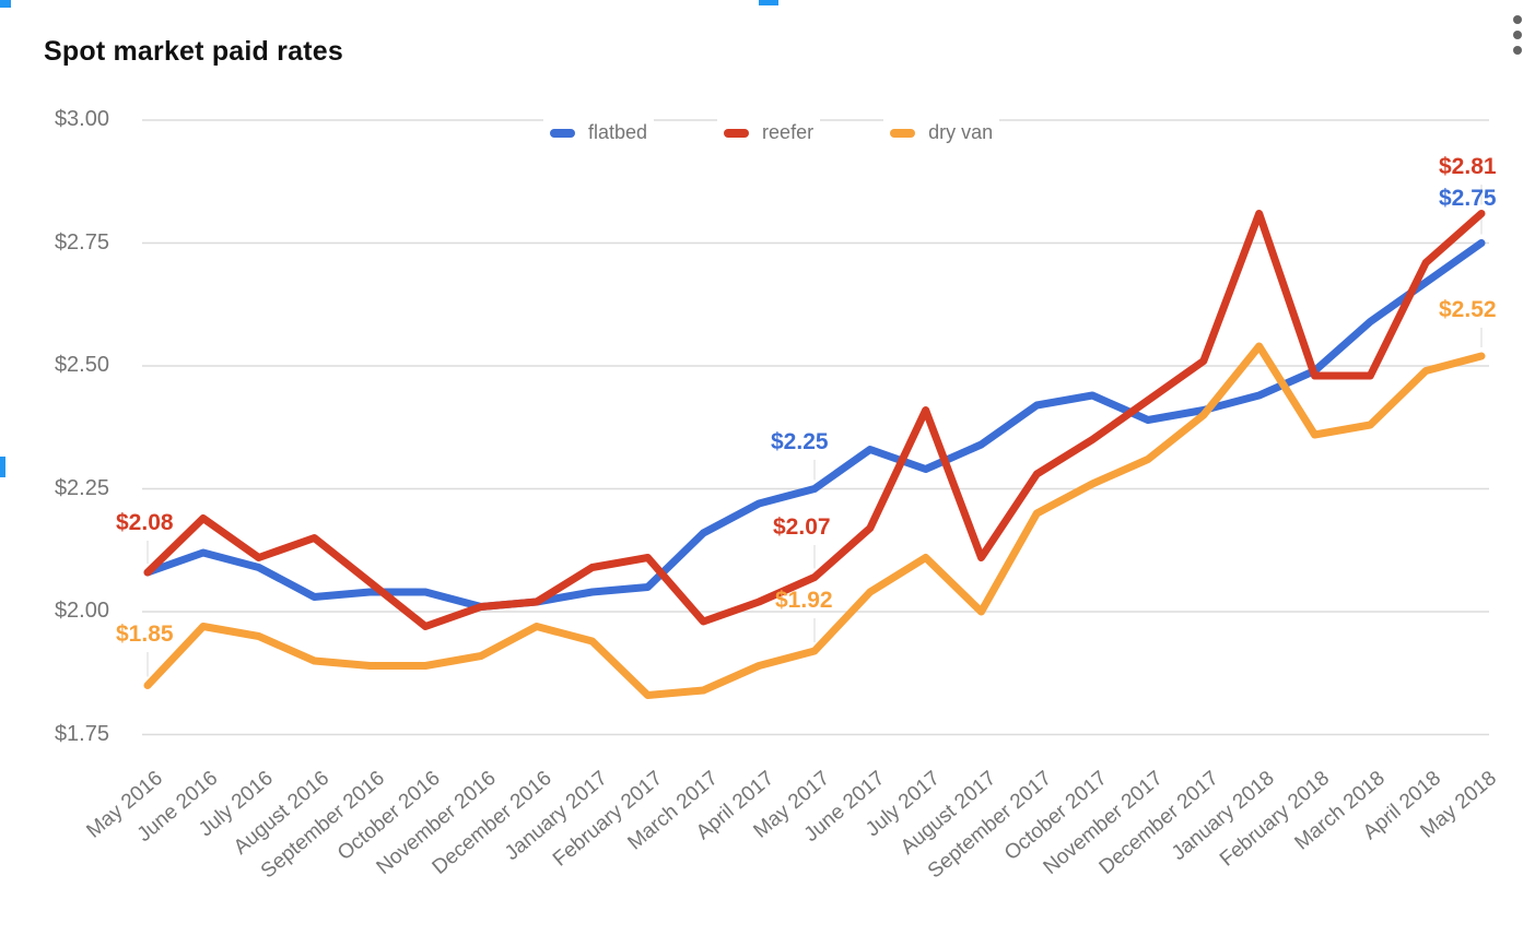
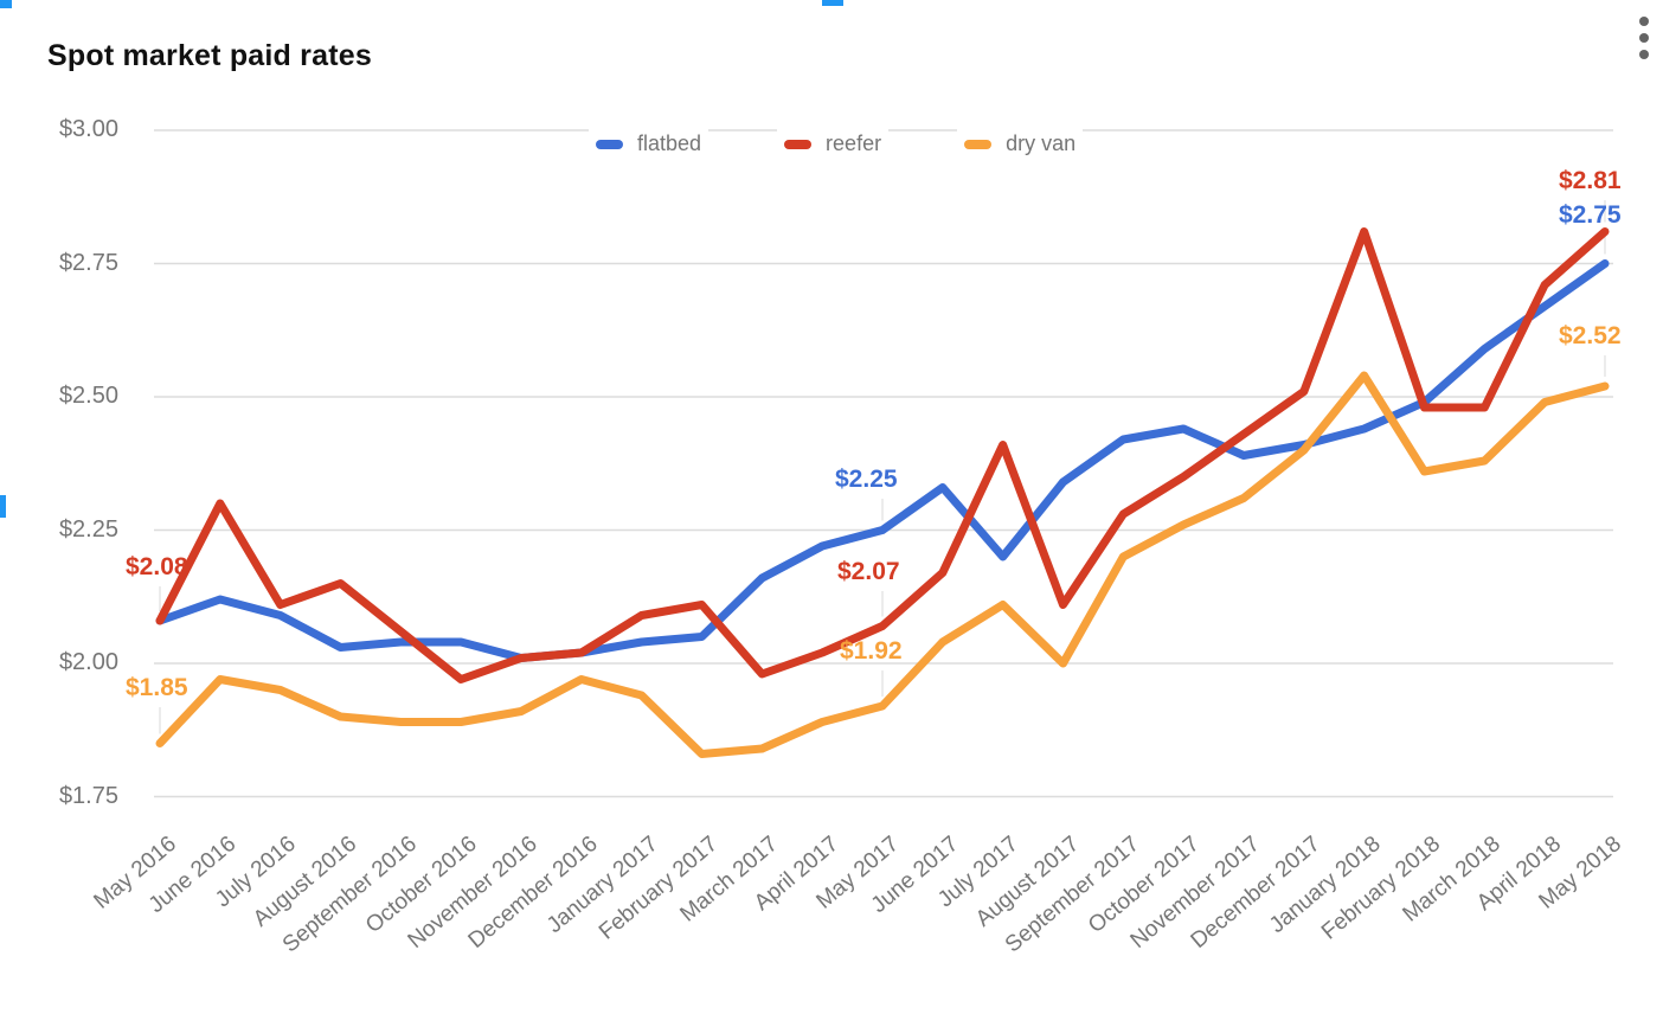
reefer/June 2016: $2.19 -> $2.30
flatbed/July 2017: $2.29 -> $2.20
